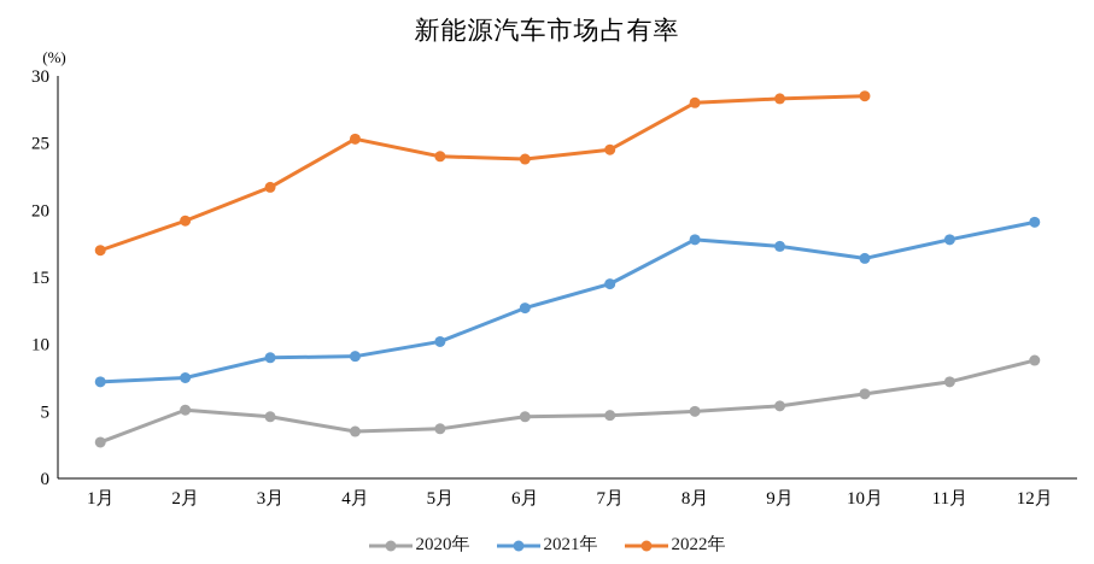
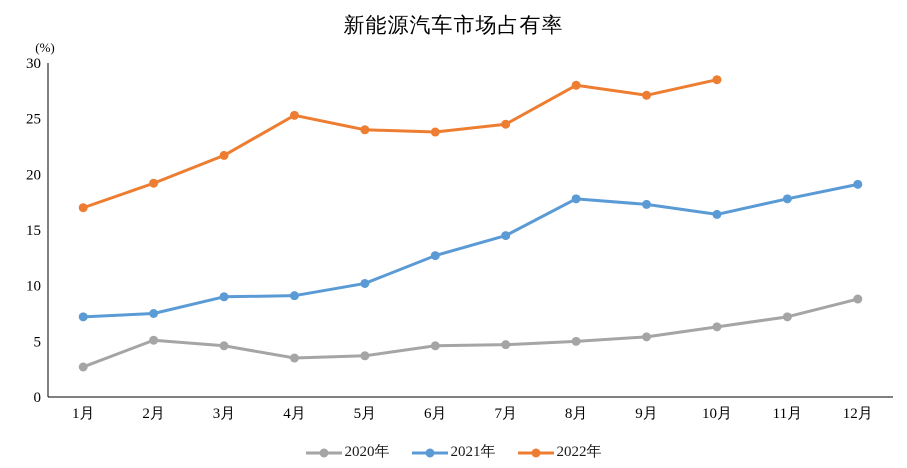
2022年/9月: 28.3 -> 27.1
